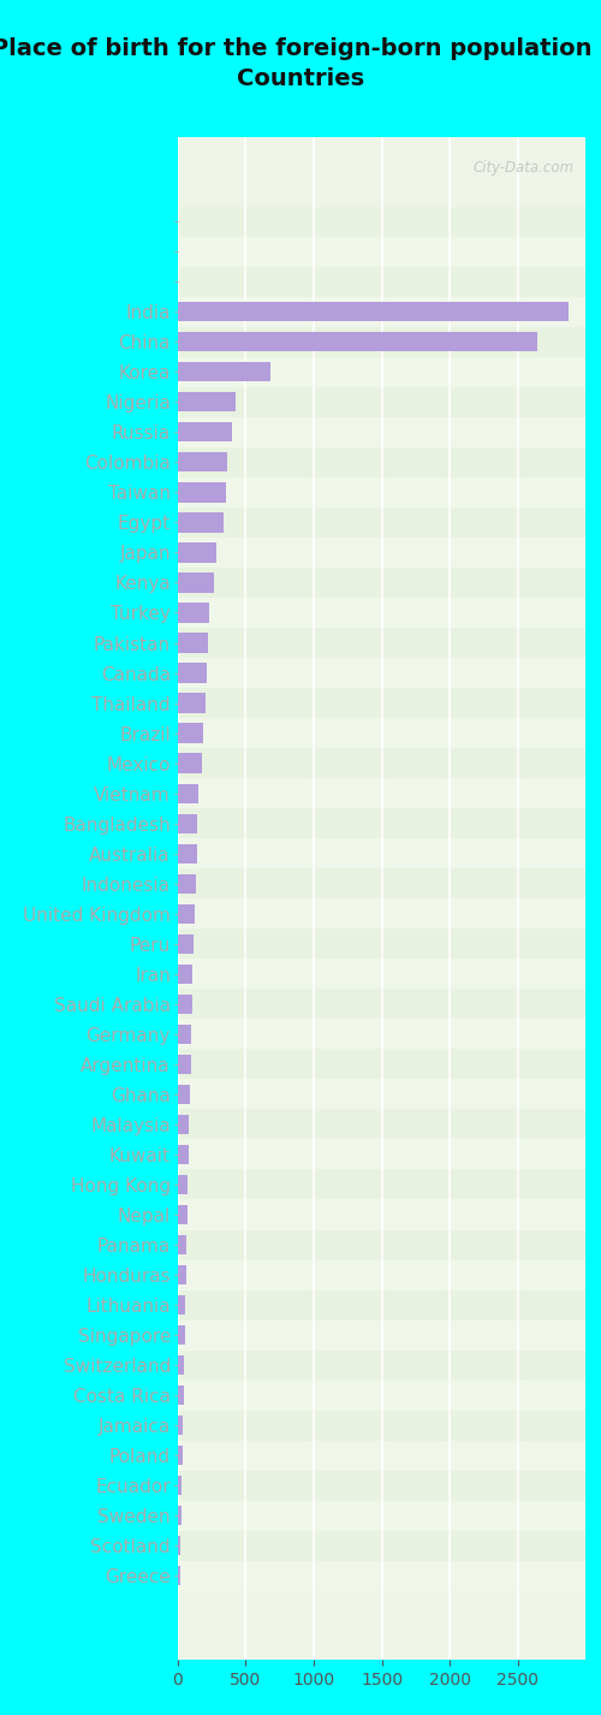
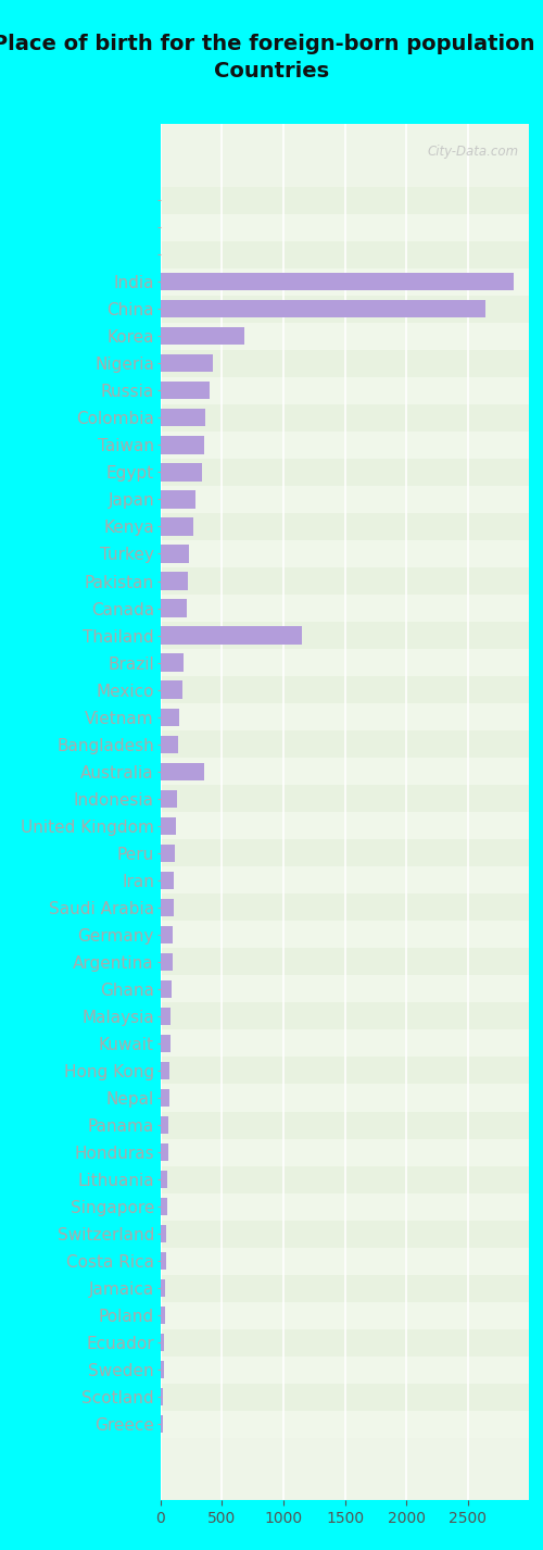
Thailand: 200 -> 1150
Australia: 140 -> 360
